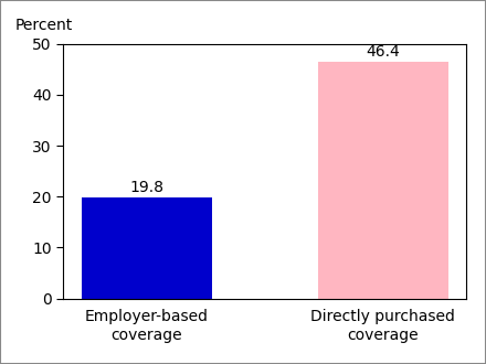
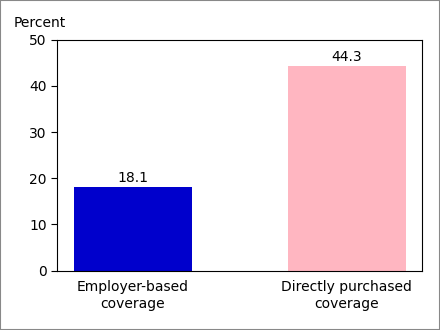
Employer-based coverage: 19.8 -> 18.1
Directly purchased coverage: 46.4 -> 44.3
